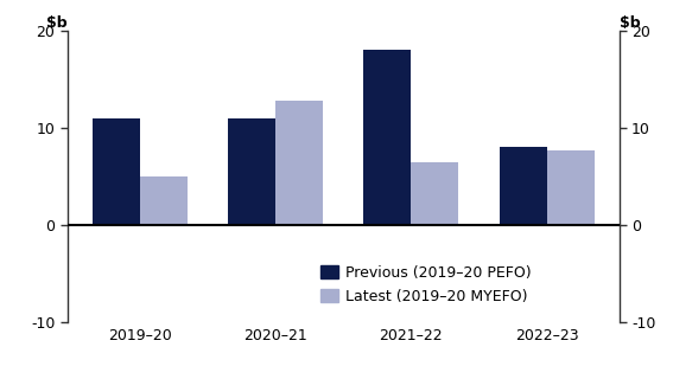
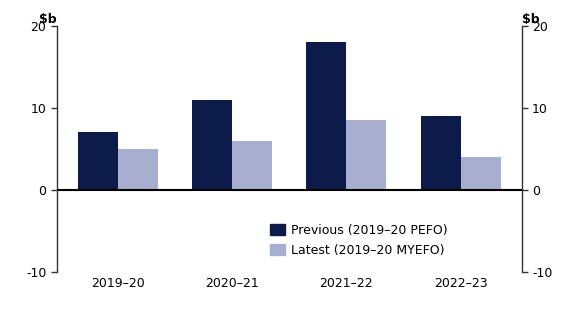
Previous (2019–20 PEFO)/2019–20: 11 -> 7
Latest (2019–20 MYEFO)/2020–21: 12.8 -> 6.0
Latest (2019–20 MYEFO)/2021–22: 6.4 -> 8.5
Previous (2019–20 PEFO)/2022–23: 8 -> 9
Latest (2019–20 MYEFO)/2022–23: 7.6 -> 4.0
